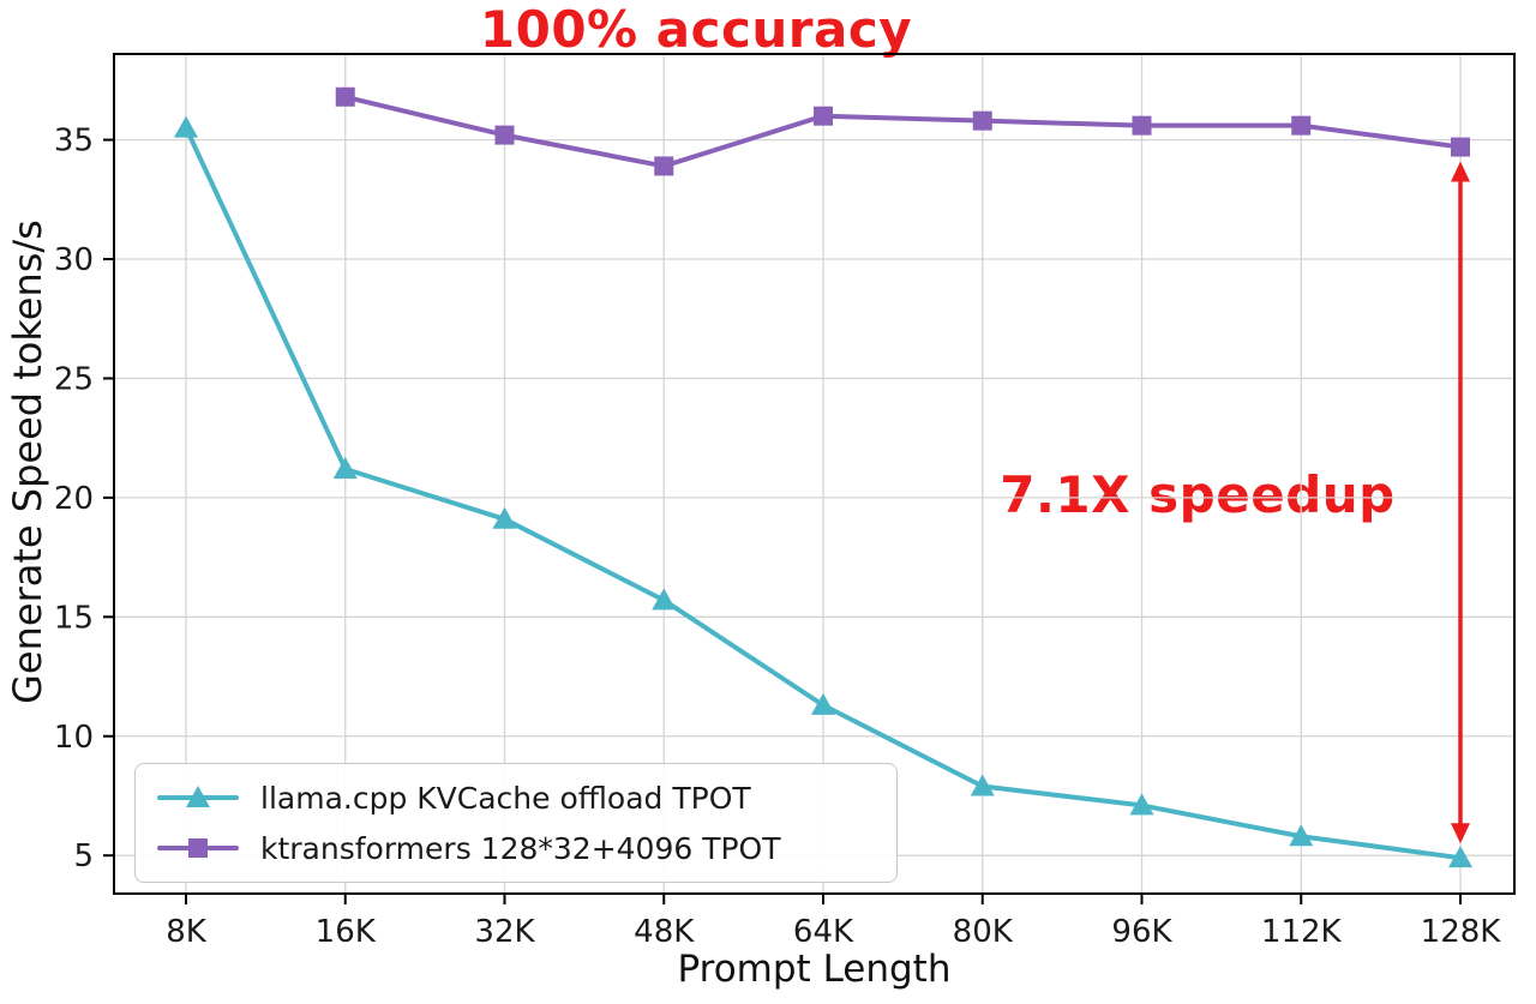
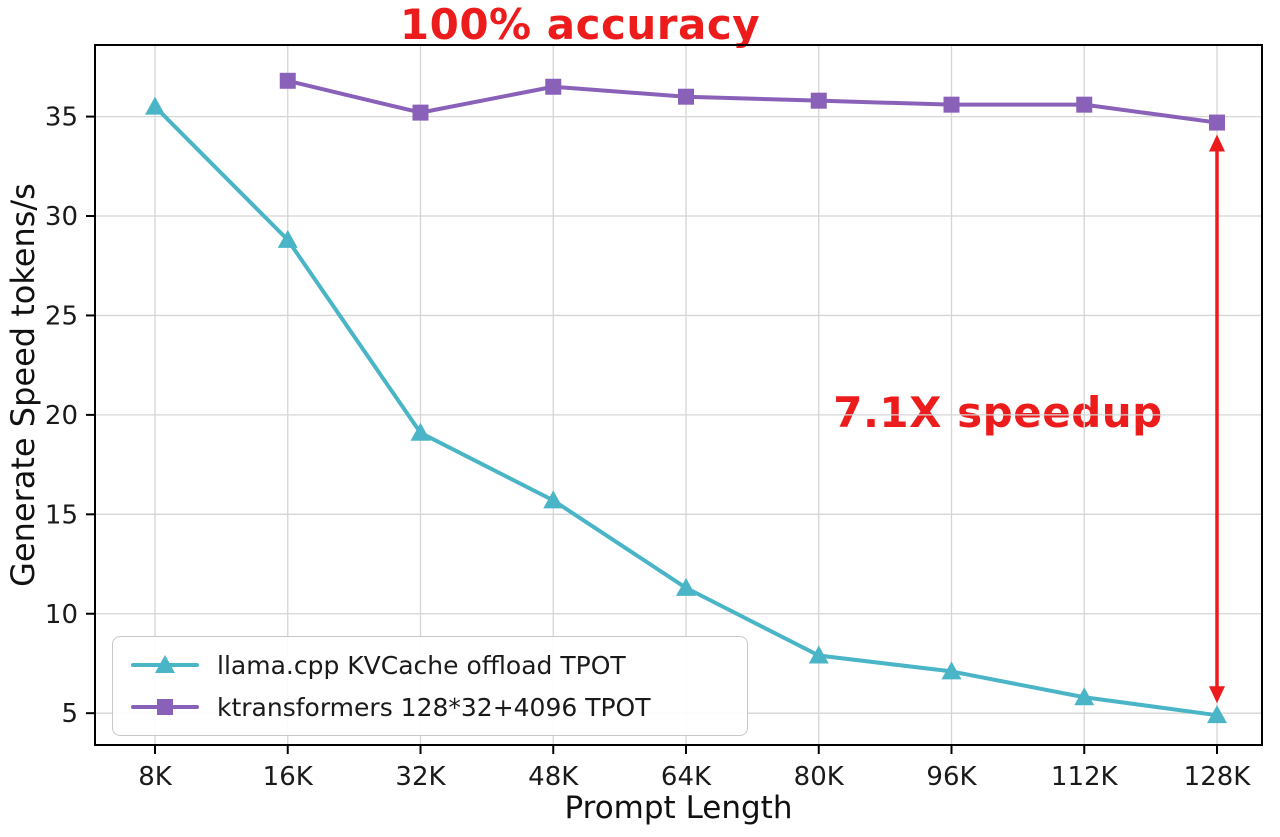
llama.cpp KVCache offload TPOT/16K: 21.2 -> 28.8
ktransformers 128*32+4096 TPOT/48K: 33.9 -> 36.5
